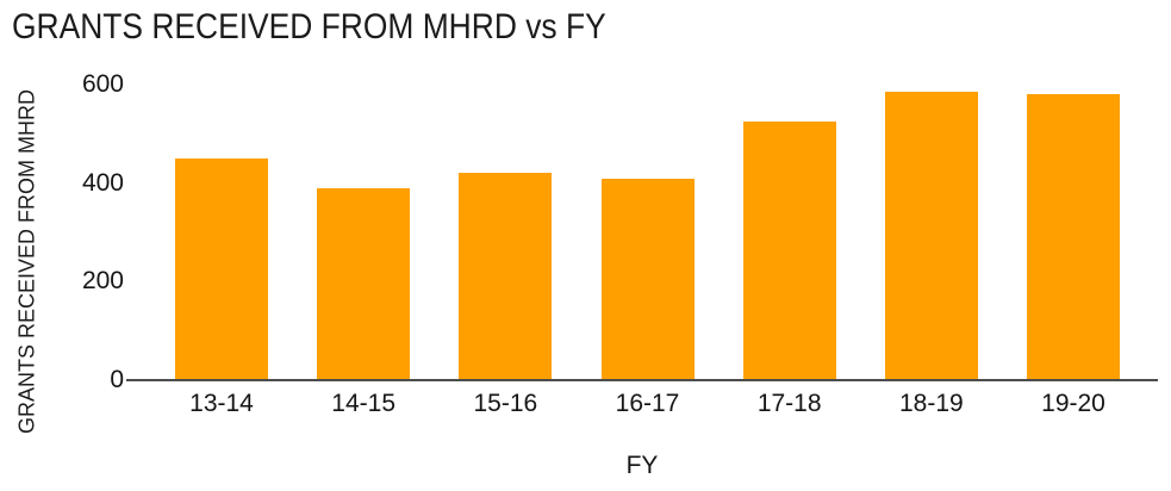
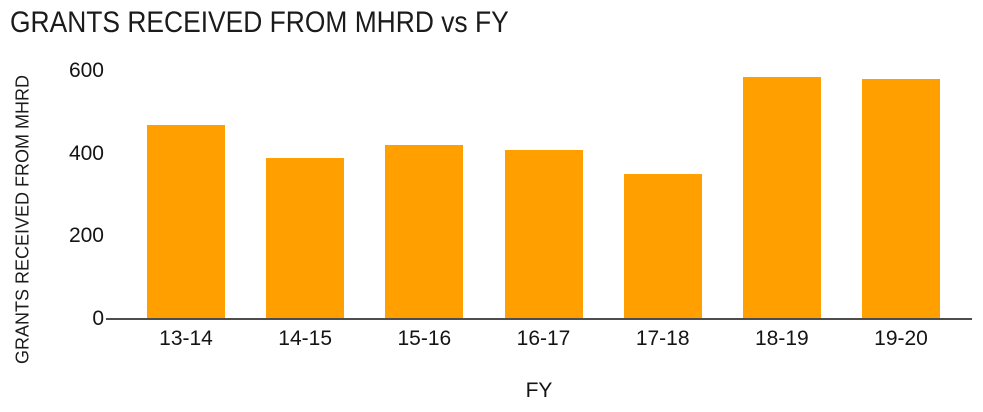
13-14: 450 -> 470
17-18: 520 -> 350
